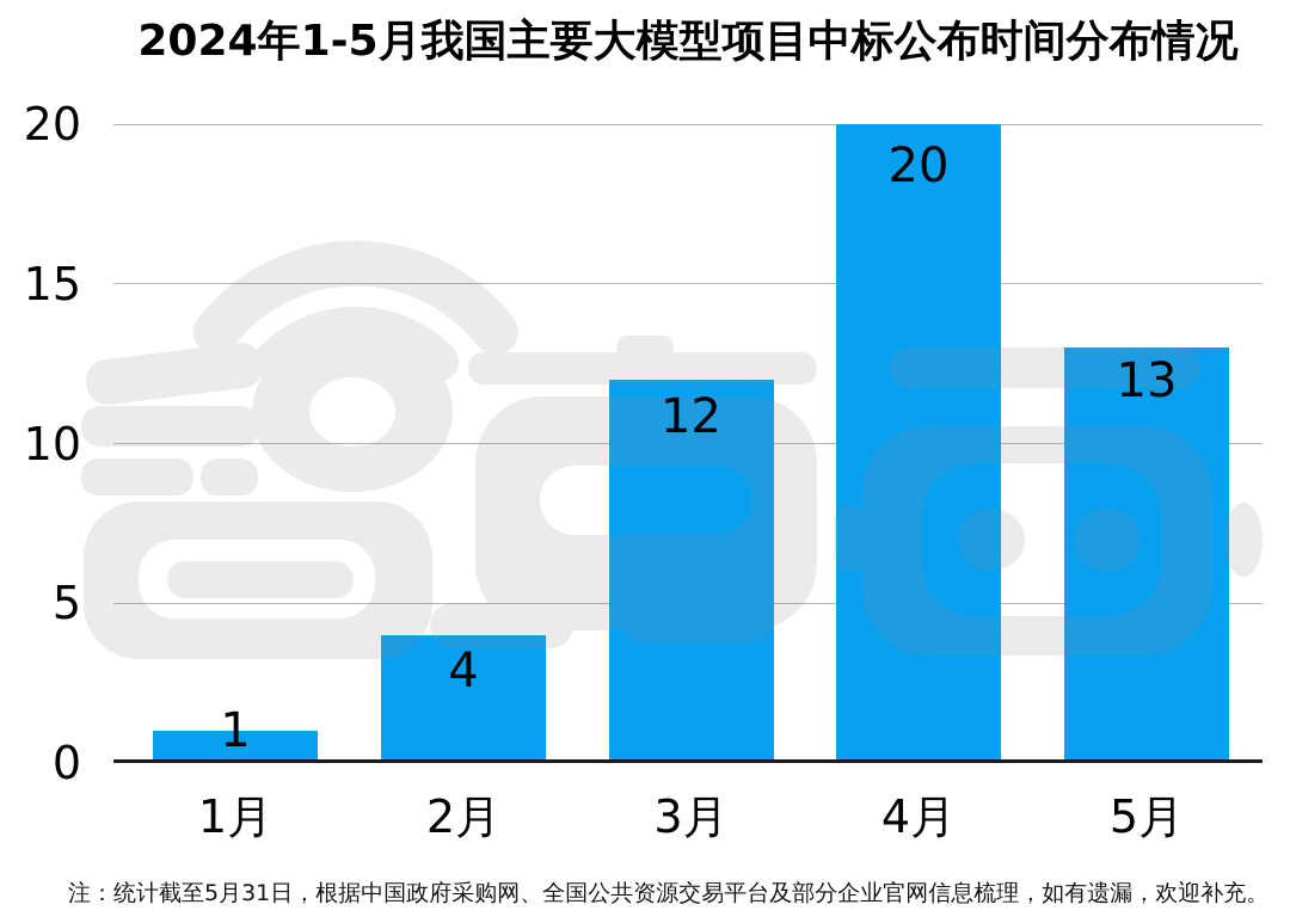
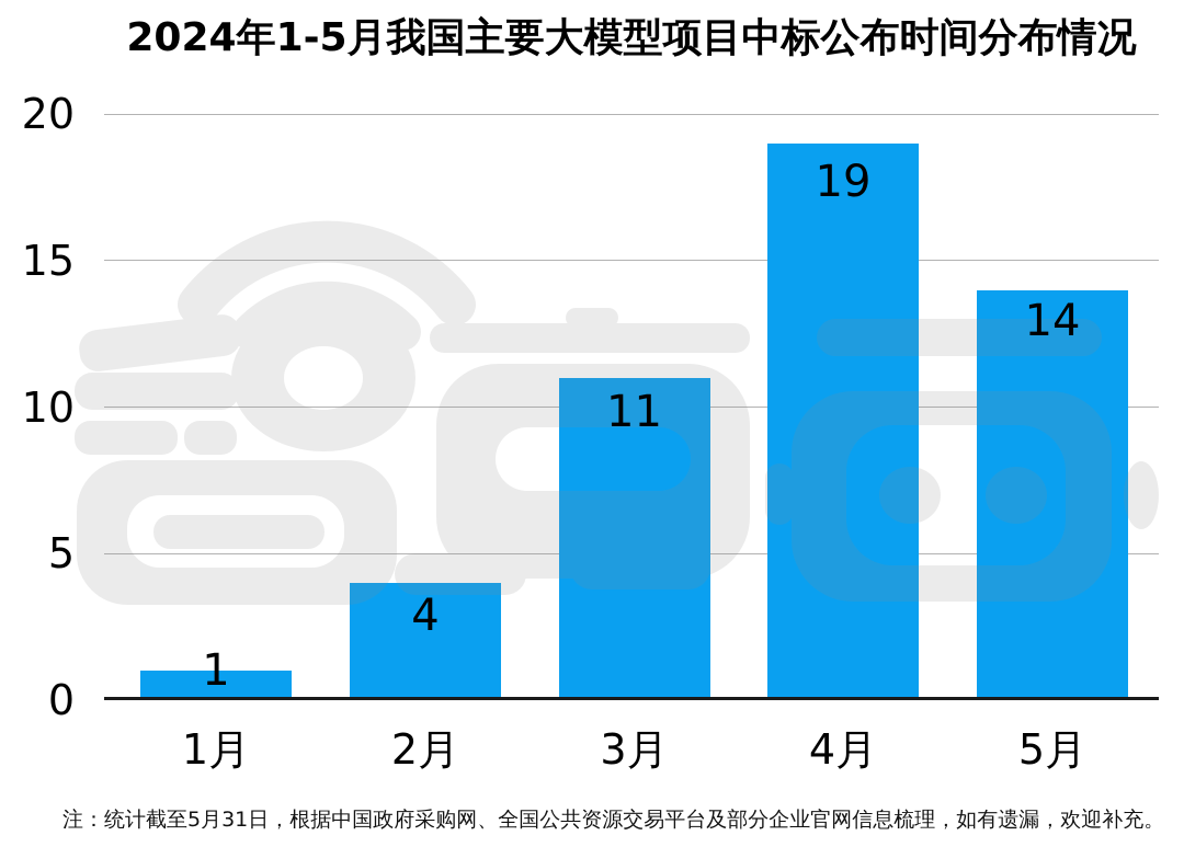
3月: 12 -> 11
4月: 20 -> 19
5月: 13 -> 14
